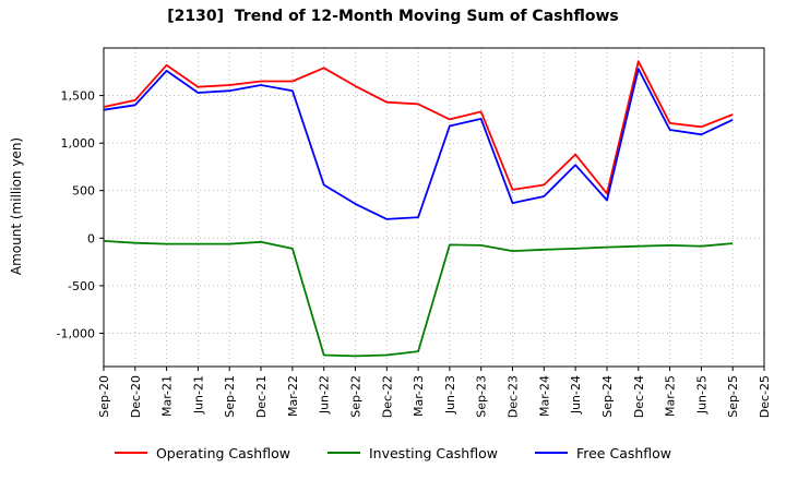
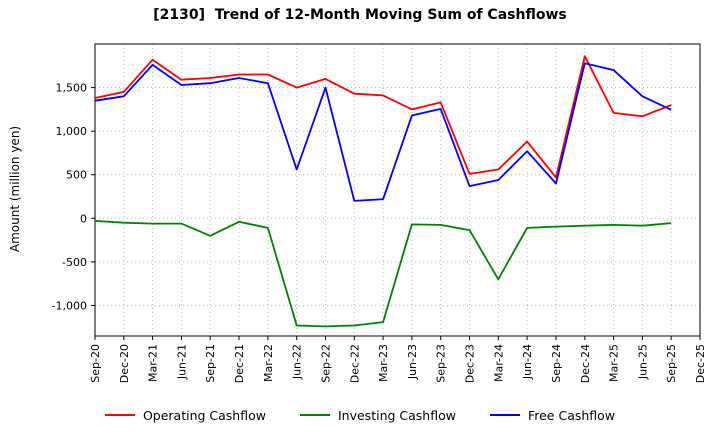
Investing Cashflow/Sep-21: -100 -> -200
Operating Cashflow/Jun-22: 1800 -> 1500
Free Cashflow/Sep-22: 400 -> 1500
Investing Cashflow/Mar-24: -100 -> -700
Free Cashflow/Mar-25: 1100 -> 1700
Free Cashflow/Jun-25: 1100 -> 1400
